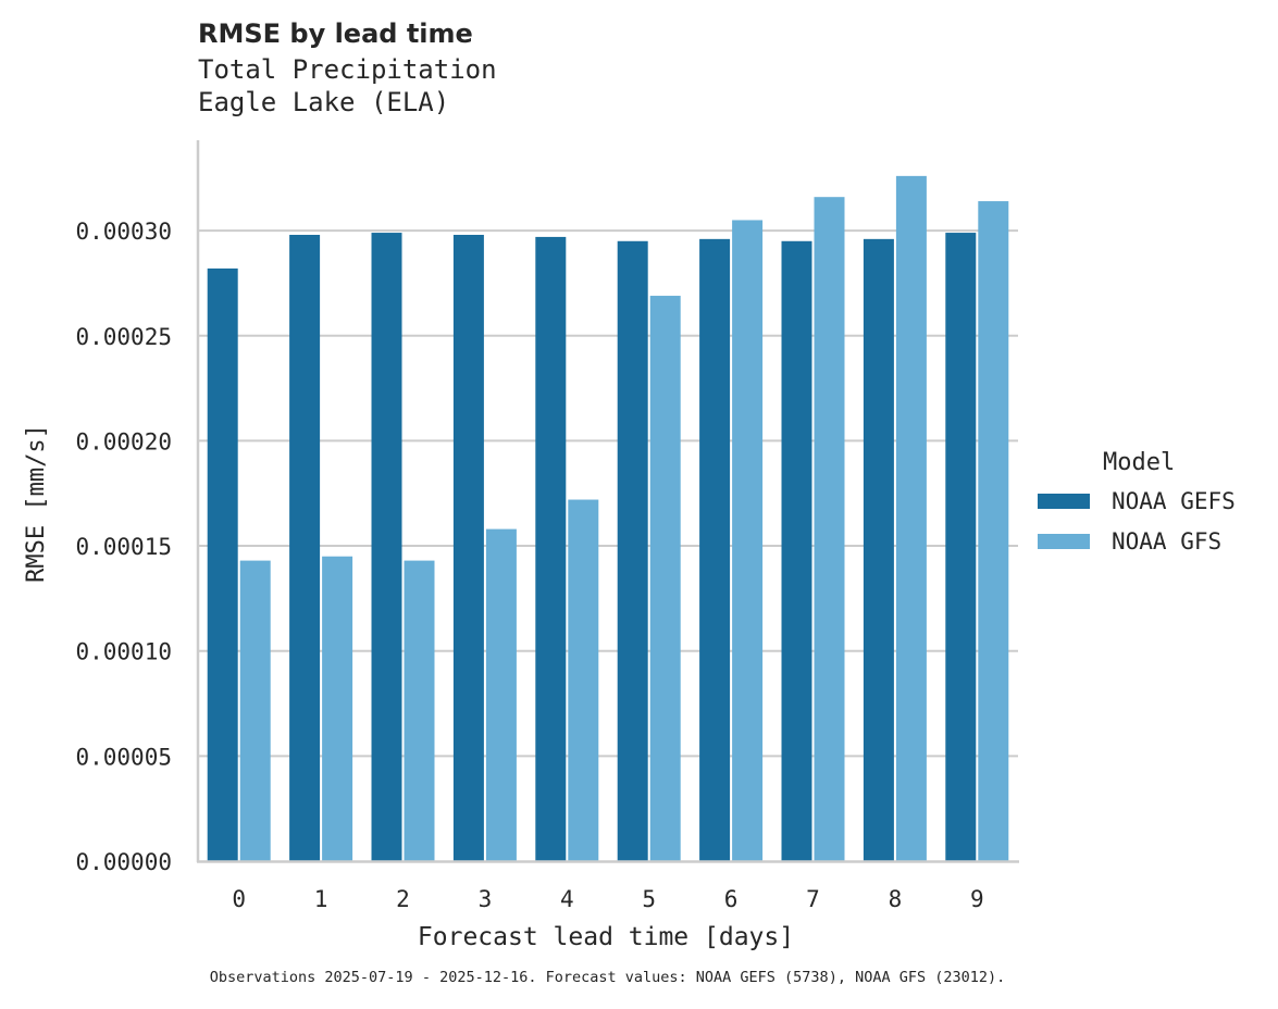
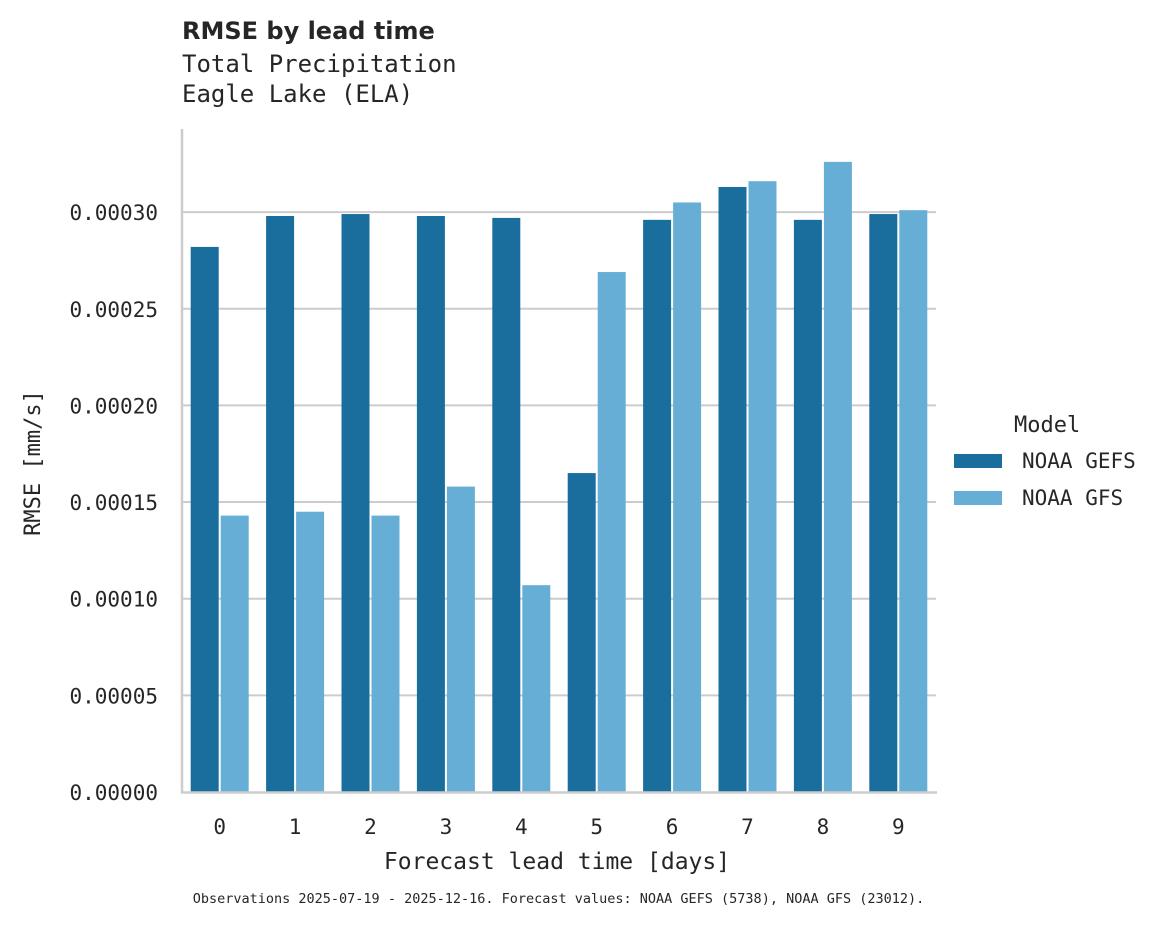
NOAA GFS/4: 0.000172 -> 0.000107
NOAA GEFS/5: 0.000295 -> 0.000165
NOAA GEFS/7: 0.000295 -> 0.000313
NOAA GFS/9: 0.000314 -> 0.000301
